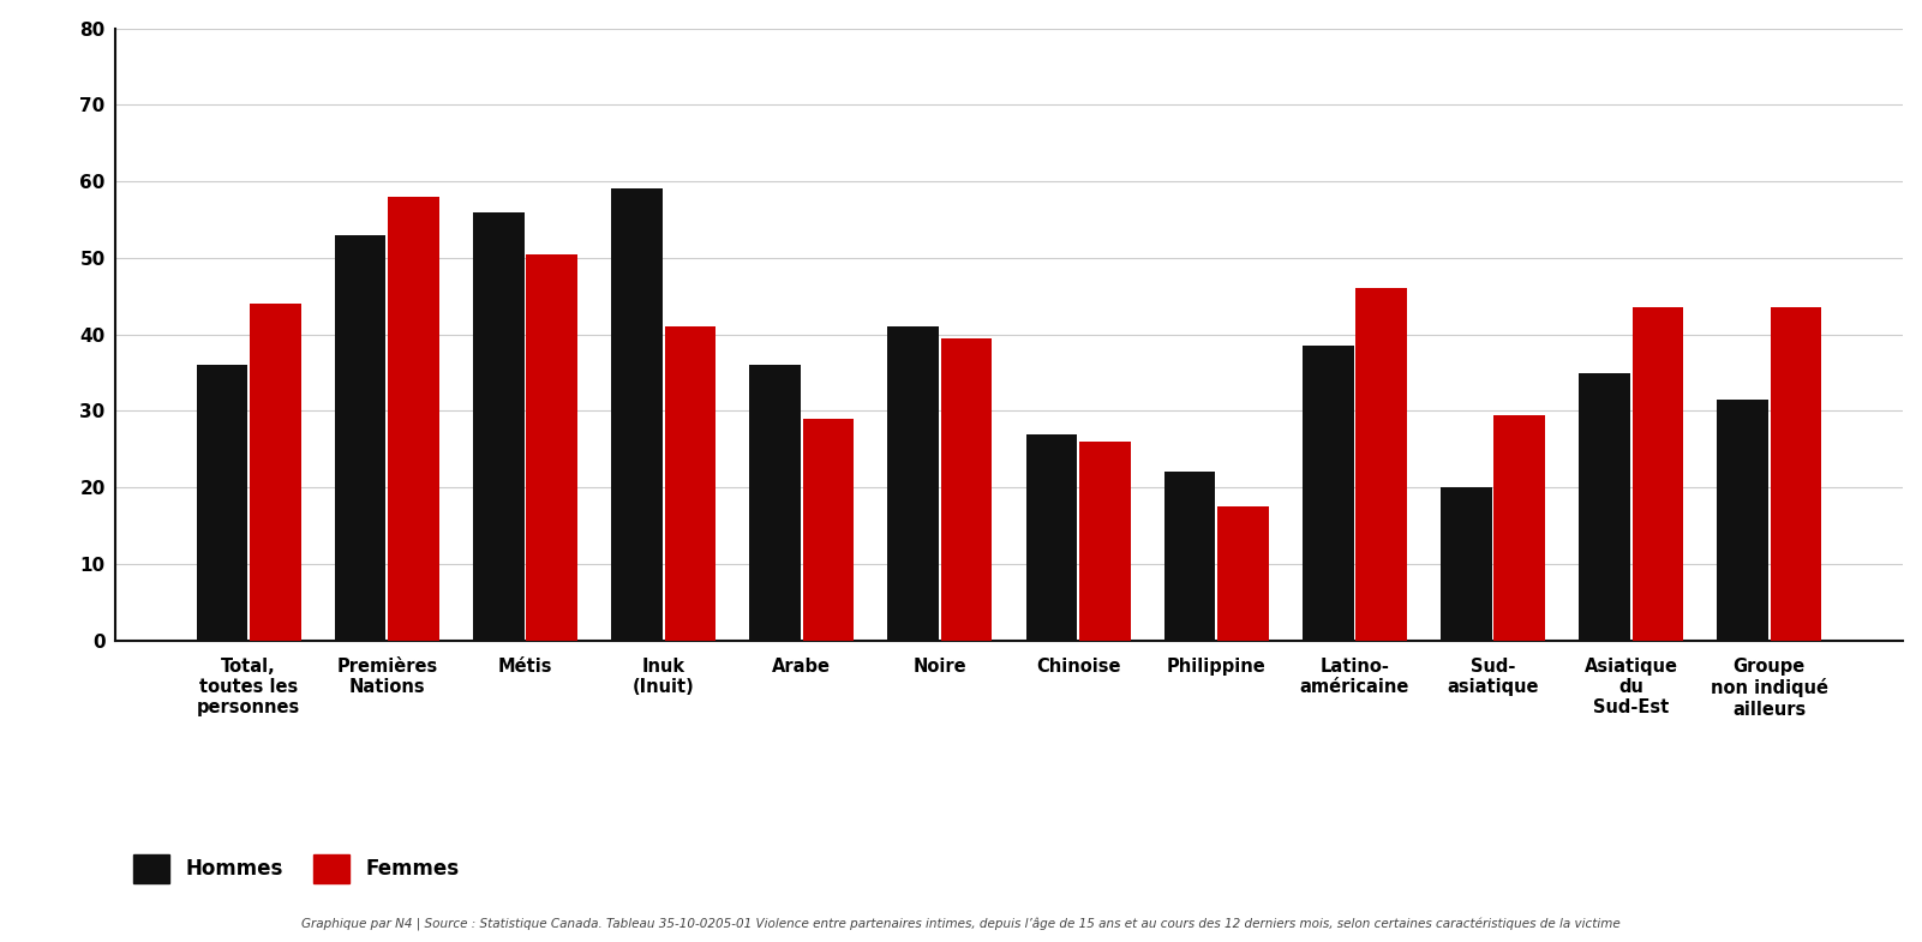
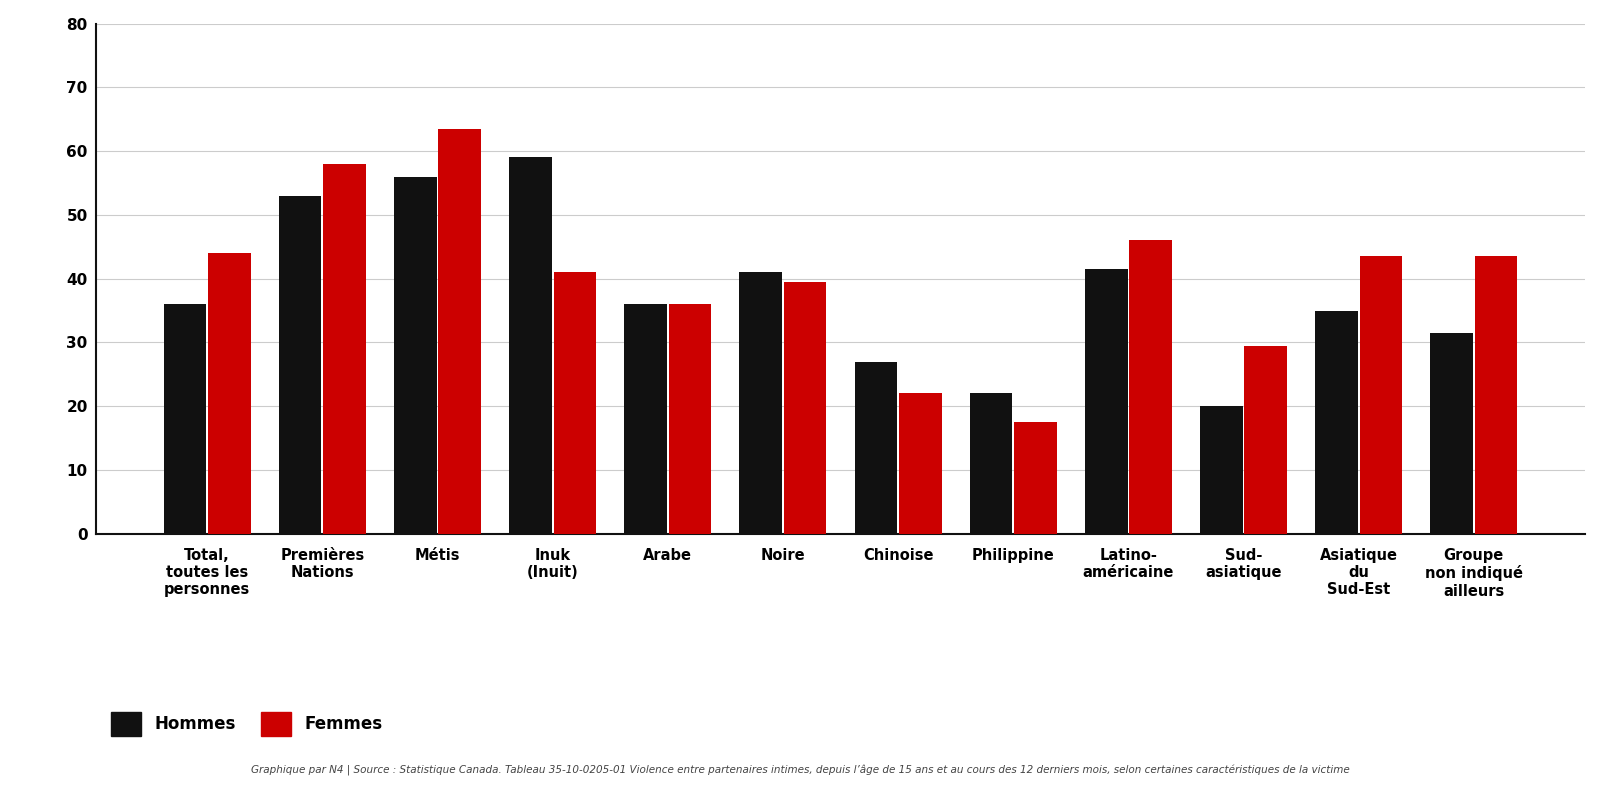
Femmes/Métis: 50.4 -> 63.5
Femmes/Arabe: 29.0 -> 36.0
Femmes/Chinoise: 26.0 -> 22.0
Hommes/Latino- américaine: 38.6 -> 41.5
